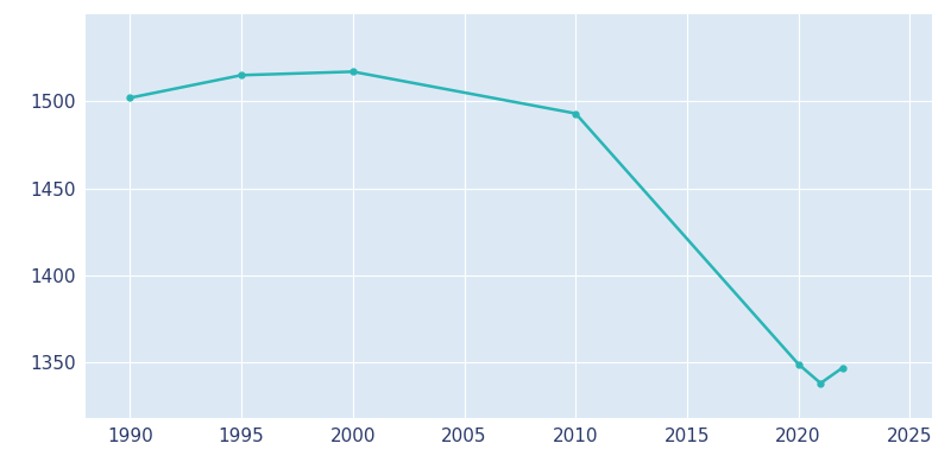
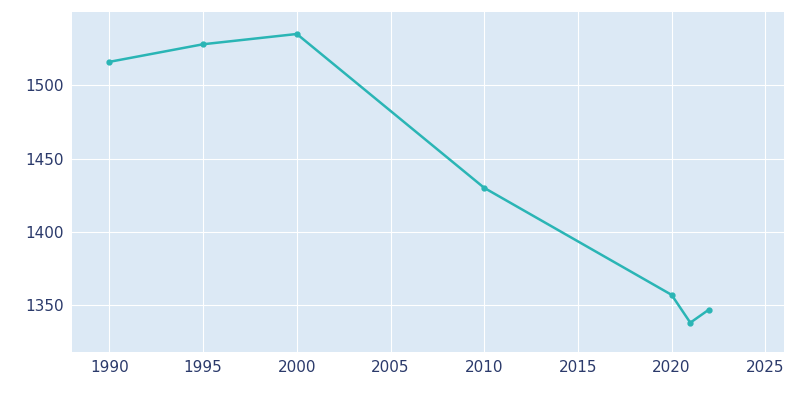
1990: 1502 -> 1516
1995: 1515 -> 1528
2000: 1517 -> 1535
2010: 1493 -> 1430
2020: 1349 -> 1357
